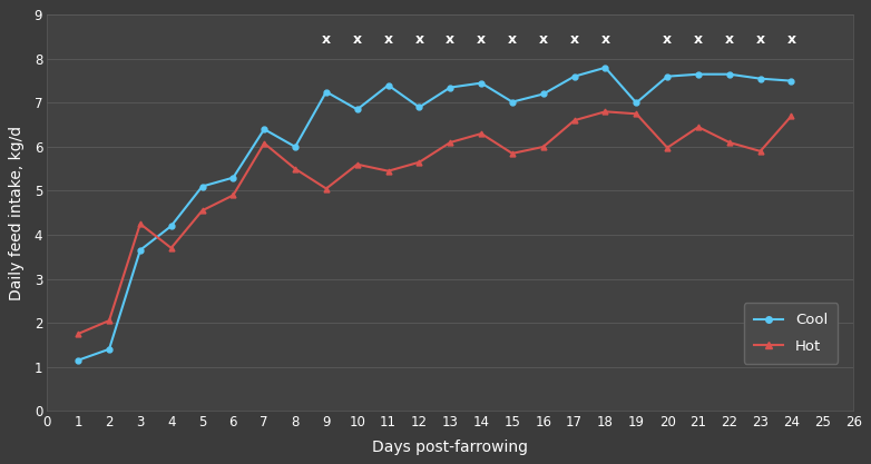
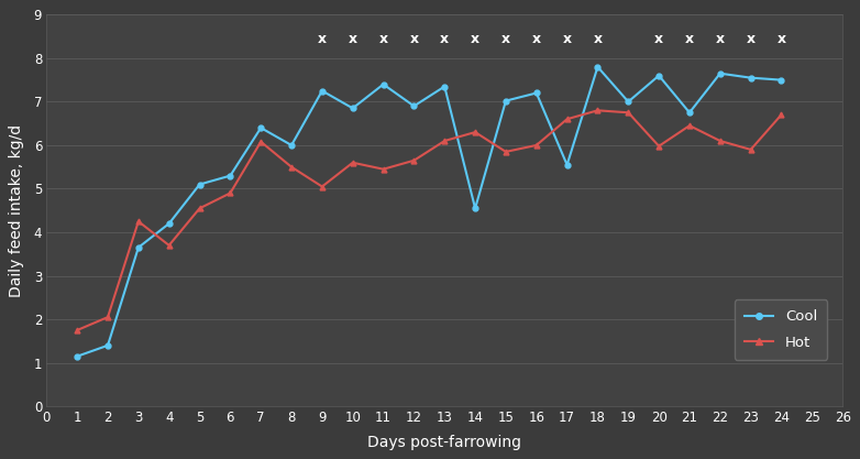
Cool/14: 7.45 -> 4.55
Cool/17: 7.60 -> 5.55
Cool/21: 7.65 -> 6.75
